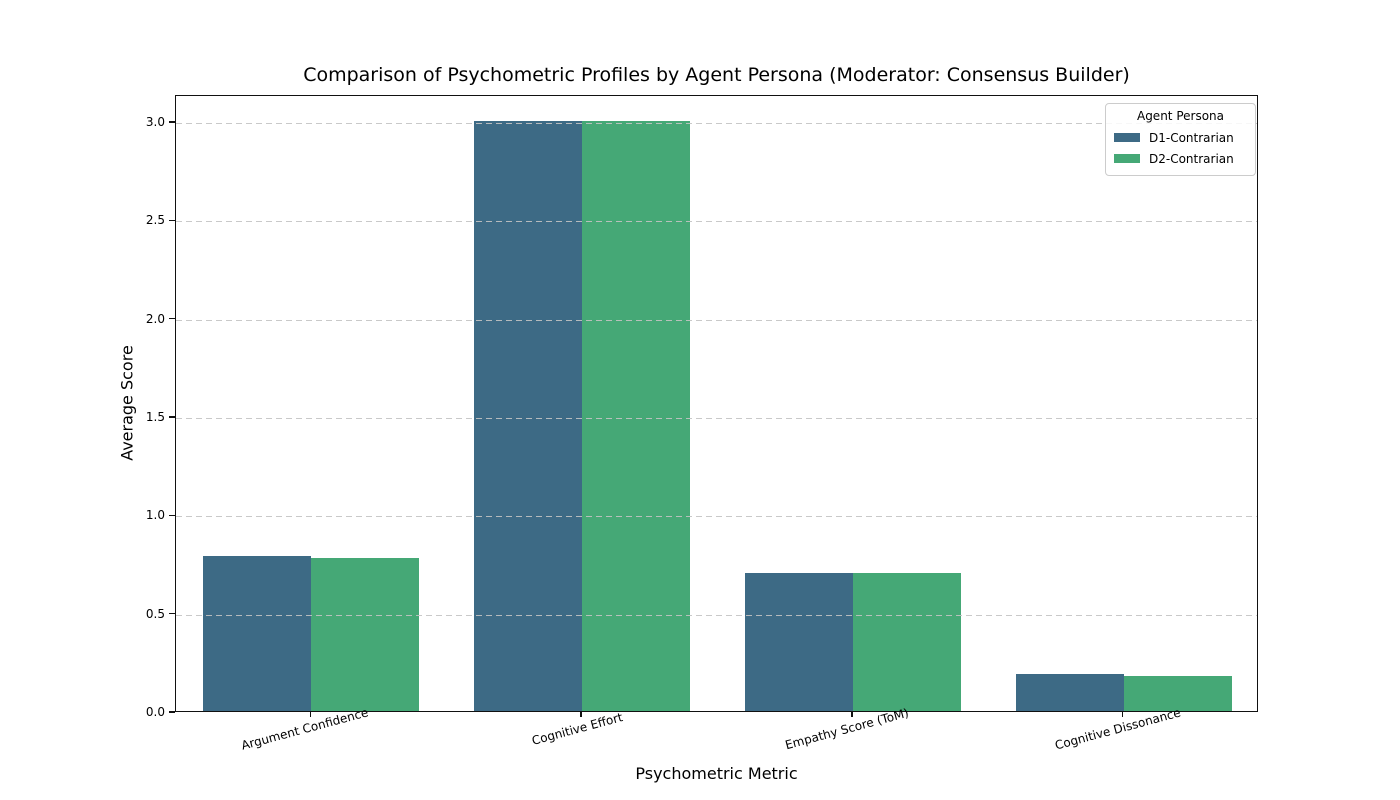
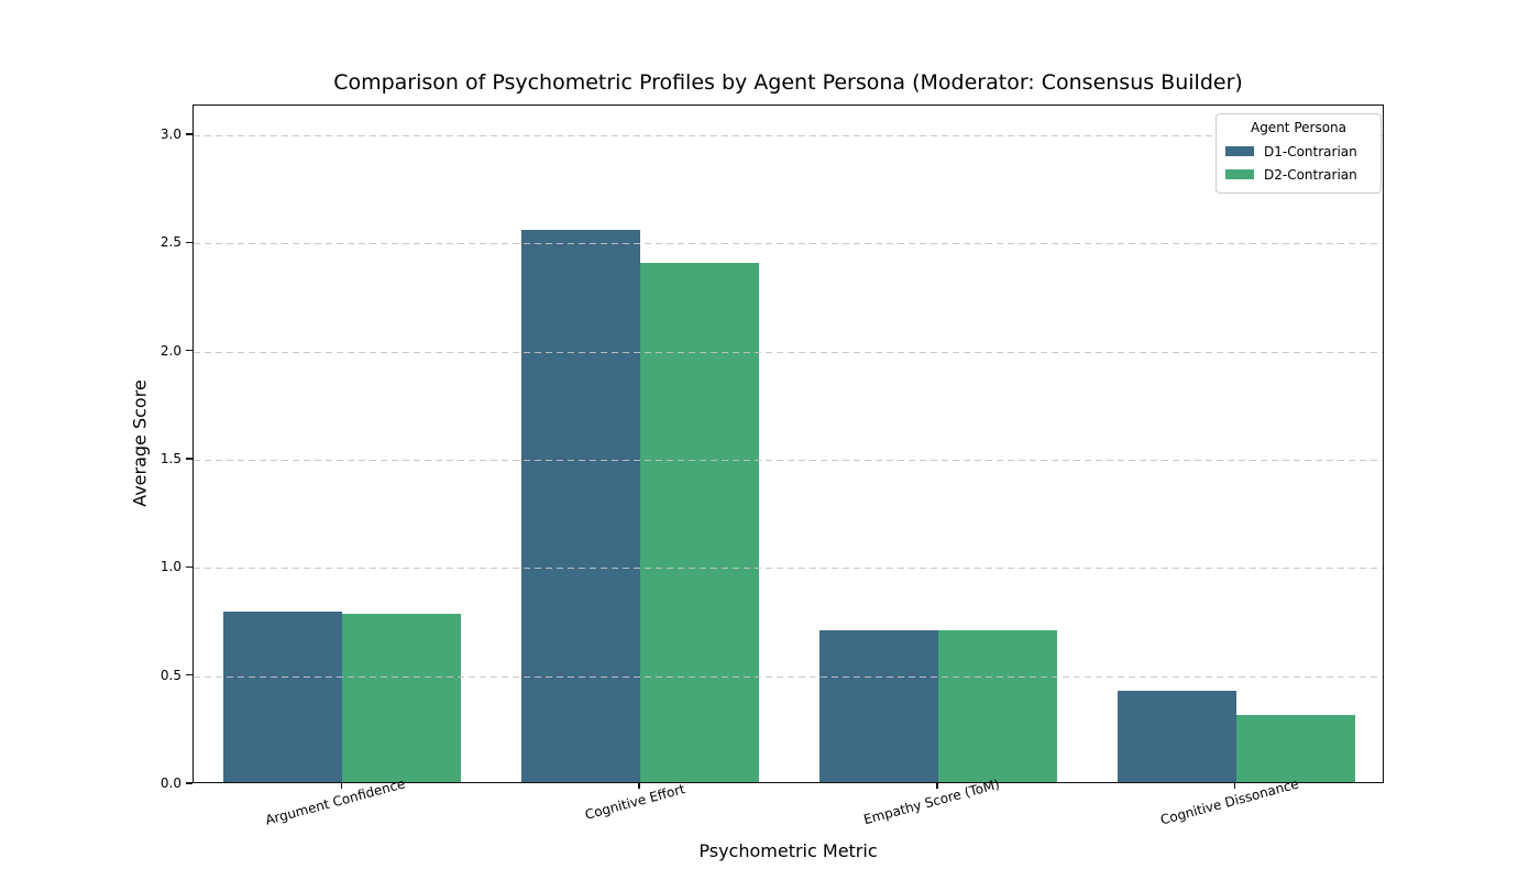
D1-Contrarian/Cognitive Effort: 3.00 -> 2.55
D2-Contrarian/Cognitive Effort: 3.00 -> 2.40
D1-Contrarian/Cognitive Dissonance: 0.19 -> 0.42
D2-Contrarian/Cognitive Dissonance: 0.18 -> 0.31
